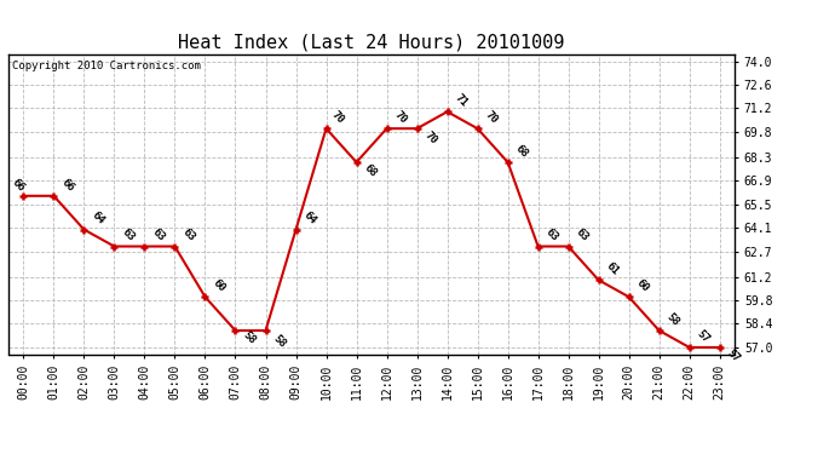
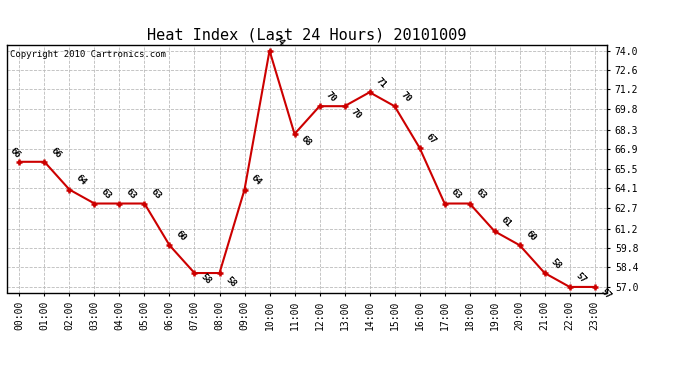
10:00: 70 -> 74
16:00: 68 -> 67
